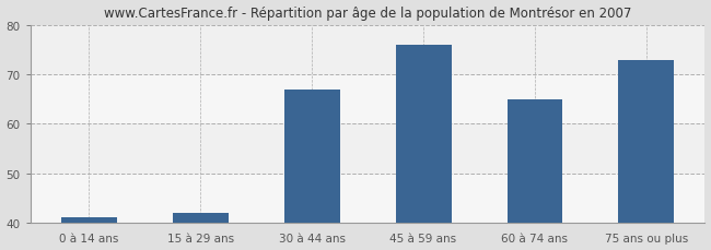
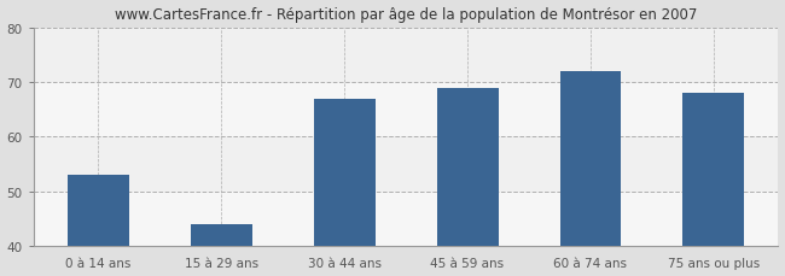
0 à 14 ans: 41 -> 53
15 à 29 ans: 42 -> 44
45 à 59 ans: 76 -> 69
60 à 74 ans: 65 -> 72
75 ans ou plus: 73 -> 68
